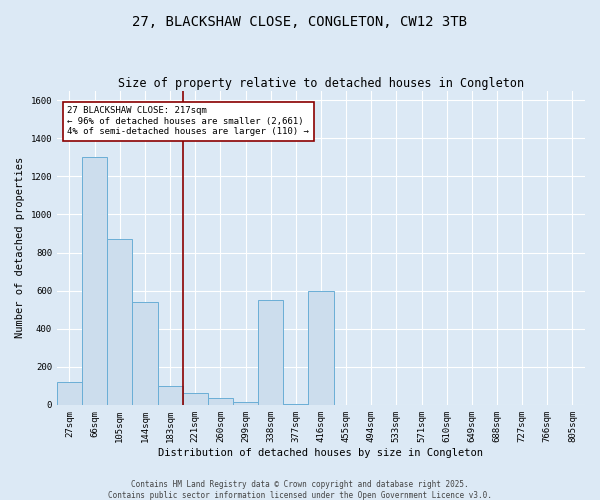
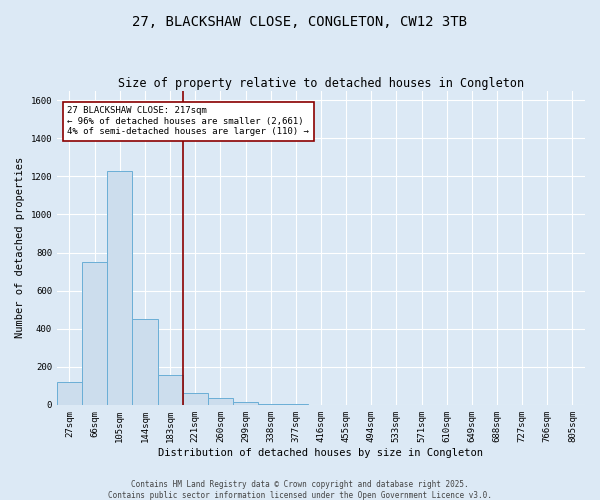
66sqm: 1300 -> 750
105sqm: 870 -> 1230
144sqm: 540 -> 450
183sqm: 100 -> 160
338sqm: 550 -> 0
416sqm: 600 -> 0
